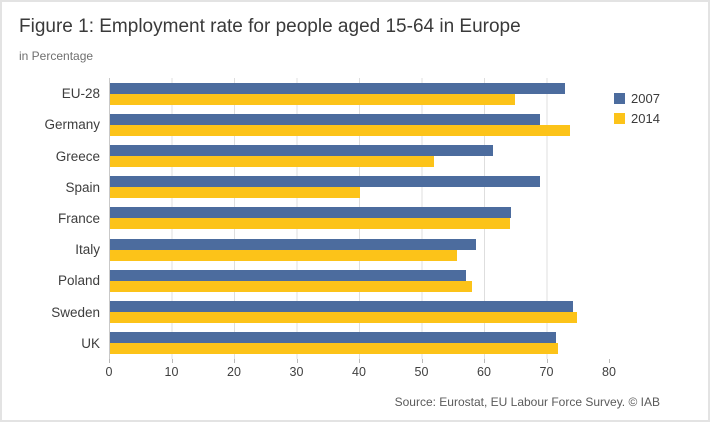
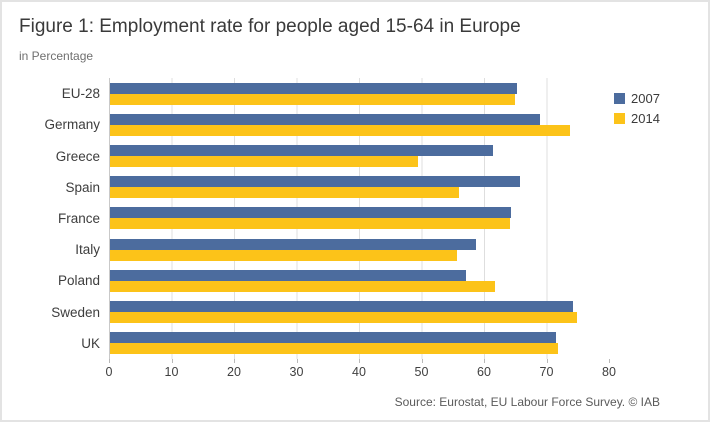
2007/EU-28: 73 -> 65
2014/Greece: 52 -> 49
2007/Spain: 69 -> 66
2014/Spain: 40 -> 56
2014/Poland: 58 -> 62
